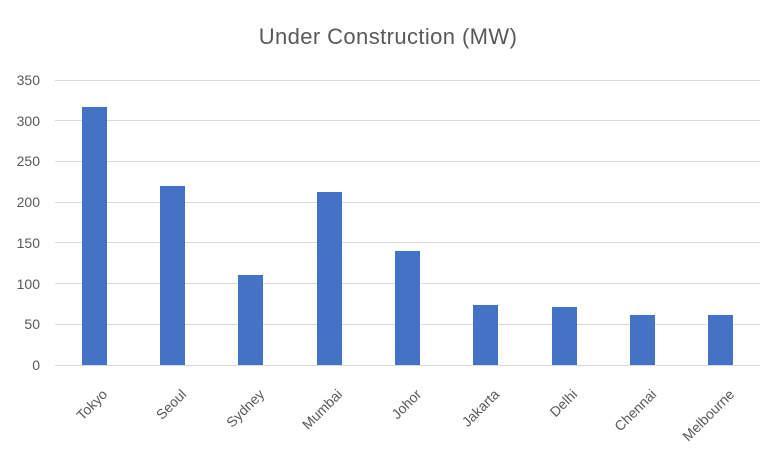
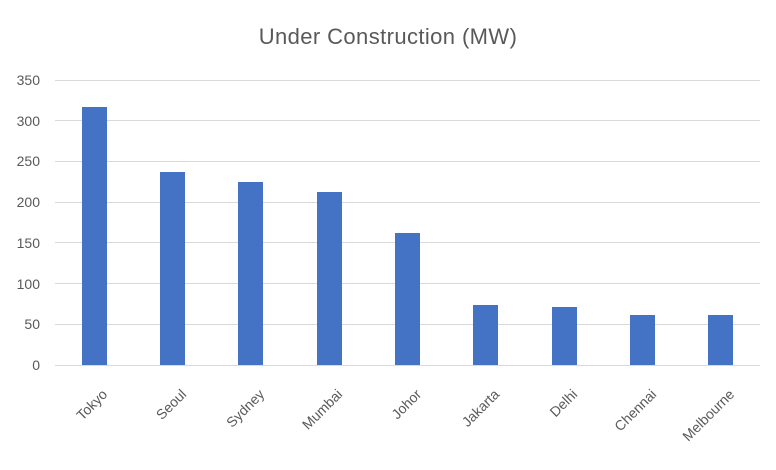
Seoul: 220 -> 240
Sydney: 110 -> 220
Johor: 140 -> 160
